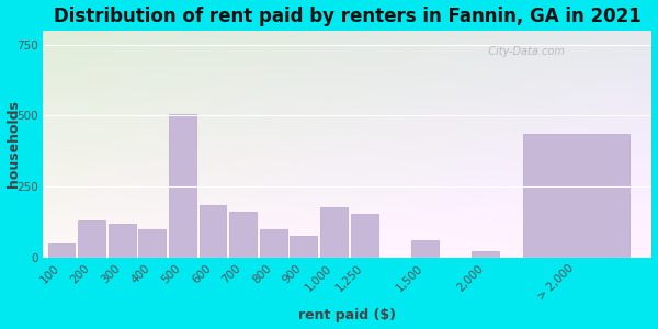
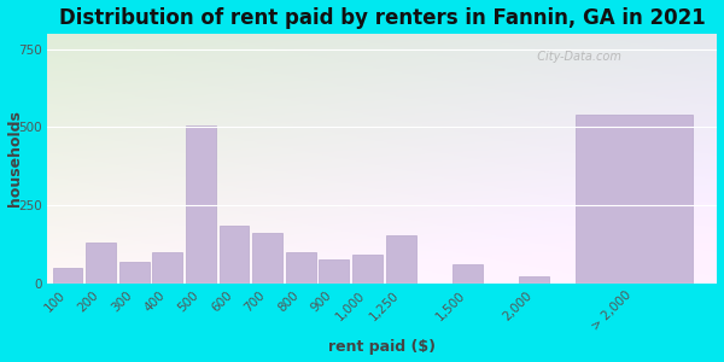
300: 120 -> 70
1,000: 175 -> 90
> 2,000: 435 -> 540
